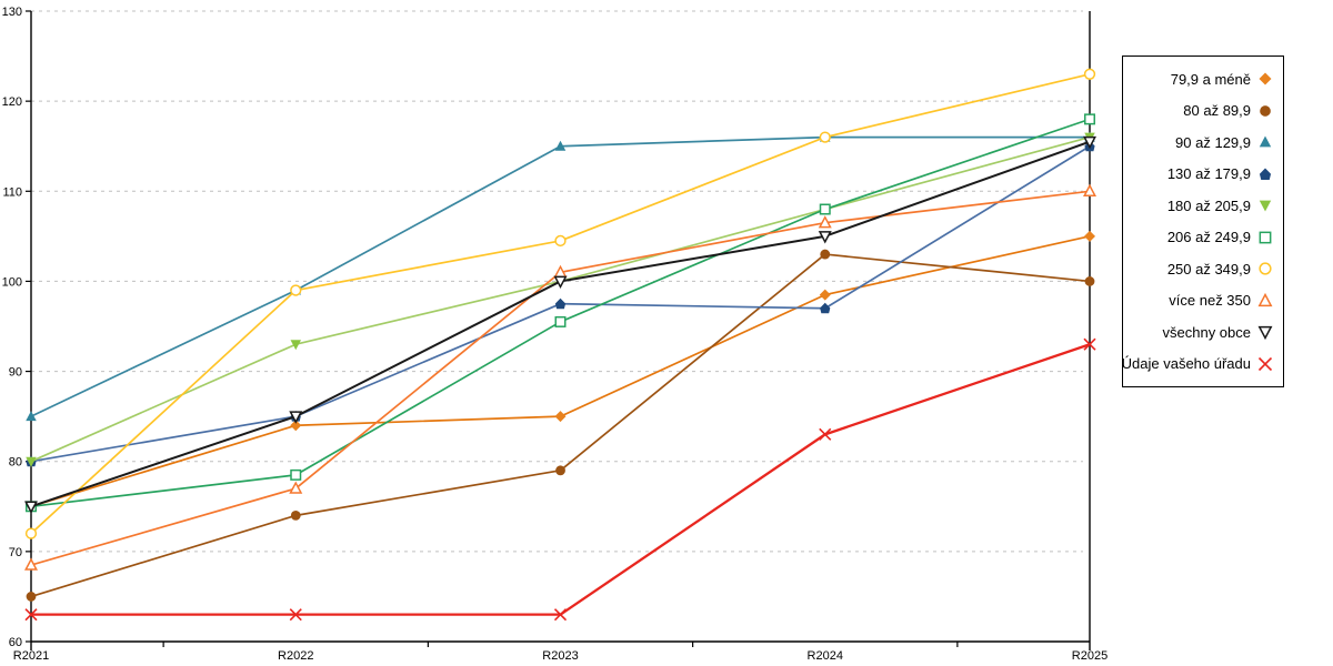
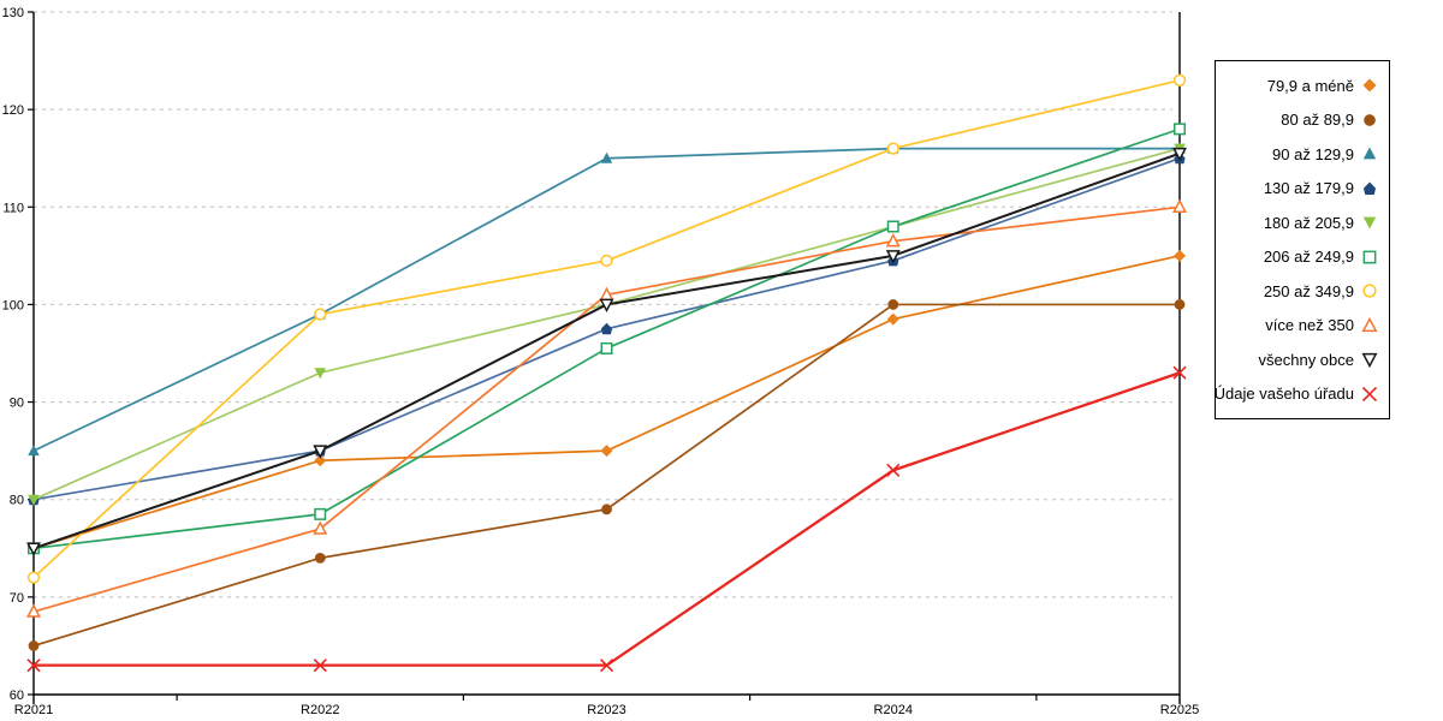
80 až 89,9/R2024: 103 -> 100
130 až 179,9/R2024: 97 -> 104
